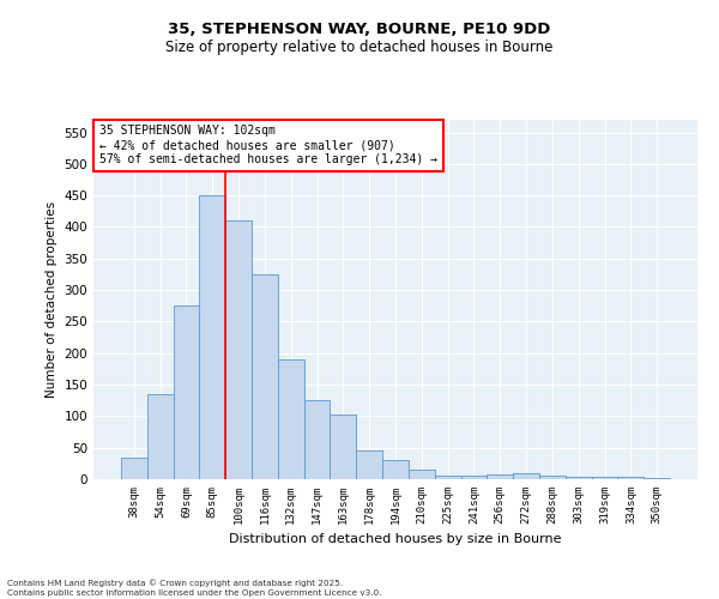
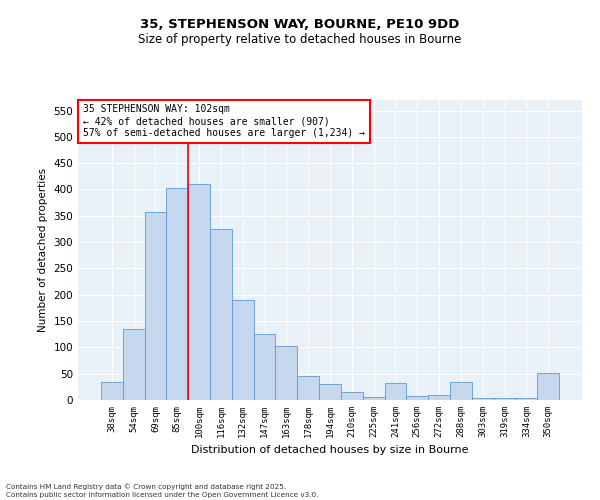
69sqm: 275 -> 358
85sqm: 450 -> 402
241sqm: 5 -> 32
288sqm: 5 -> 34
350sqm: 2 -> 52
